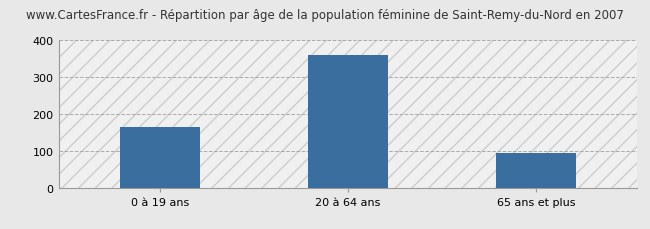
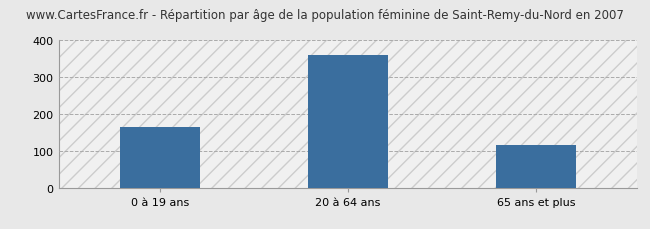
65 ans et plus: 95 -> 115
